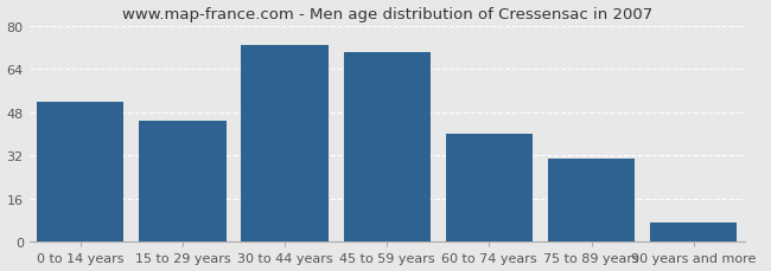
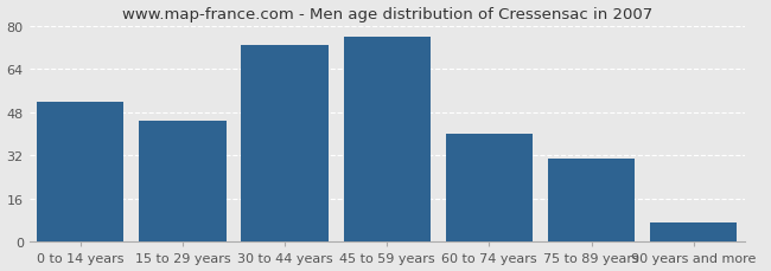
45 to 59 years: 70 -> 76
